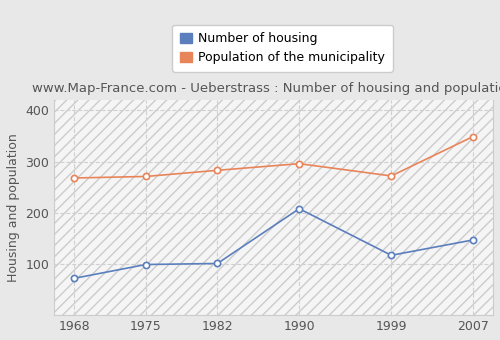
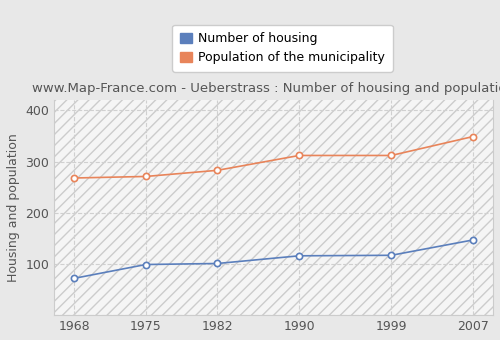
Number of housing/1990: 208 -> 116
Population of the municipality/1990: 296 -> 312
Population of the municipality/1999: 272 -> 312
